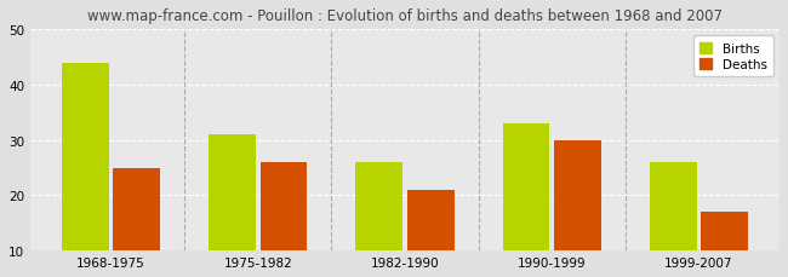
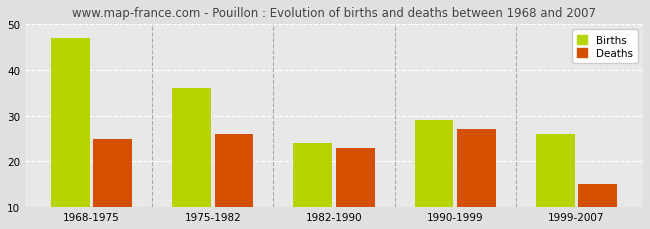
Births/1968-1975: 44 -> 47
Births/1975-1982: 31 -> 36
Births/1982-1990: 26 -> 24
Deaths/1982-1990: 21 -> 23
Births/1990-1999: 33 -> 29
Deaths/1990-1999: 30 -> 27
Deaths/1999-2007: 17 -> 15
